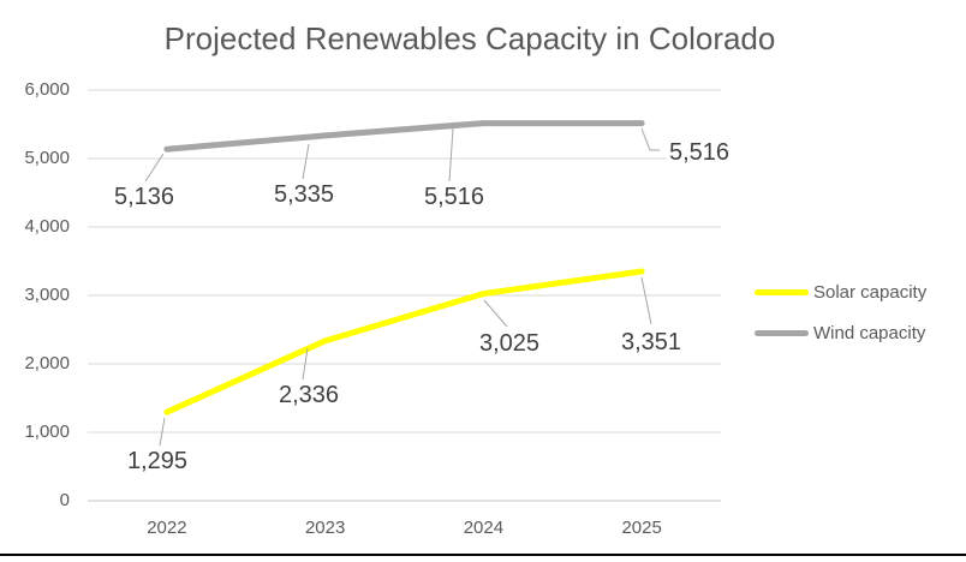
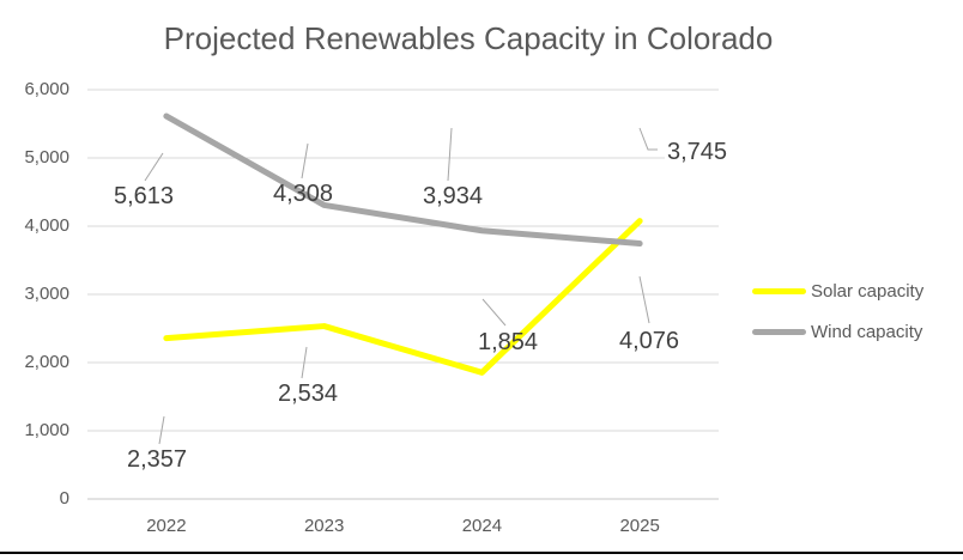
Solar capacity/2022: 1,295 -> 2,357
Wind capacity/2022: 5,136 -> 5,613
Solar capacity/2023: 2,336 -> 2,534
Wind capacity/2023: 5,335 -> 4,308
Solar capacity/2024: 3,025 -> 1,854
Wind capacity/2024: 5,516 -> 3,934
Solar capacity/2025: 3,351 -> 4,076
Wind capacity/2025: 5,516 -> 3,745
